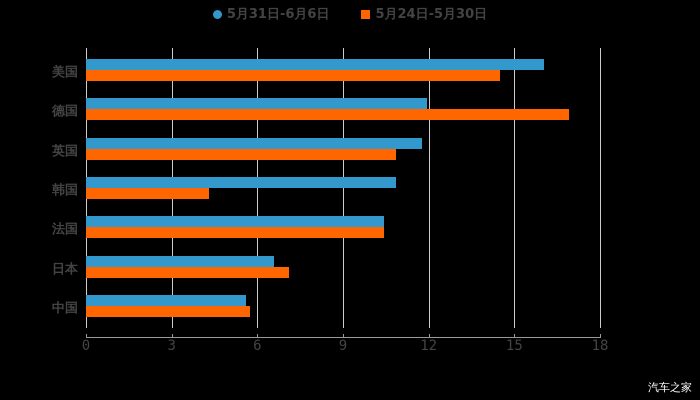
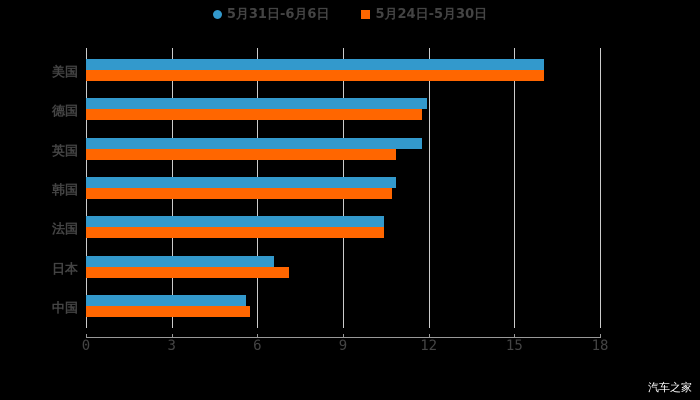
5月24日-5月30日/美国: 14.5 -> 16.1
5月24日-5月30日/德国: 16.9 -> 11.8
5月24日-5月30日/韩国: 4.3 -> 10.7
